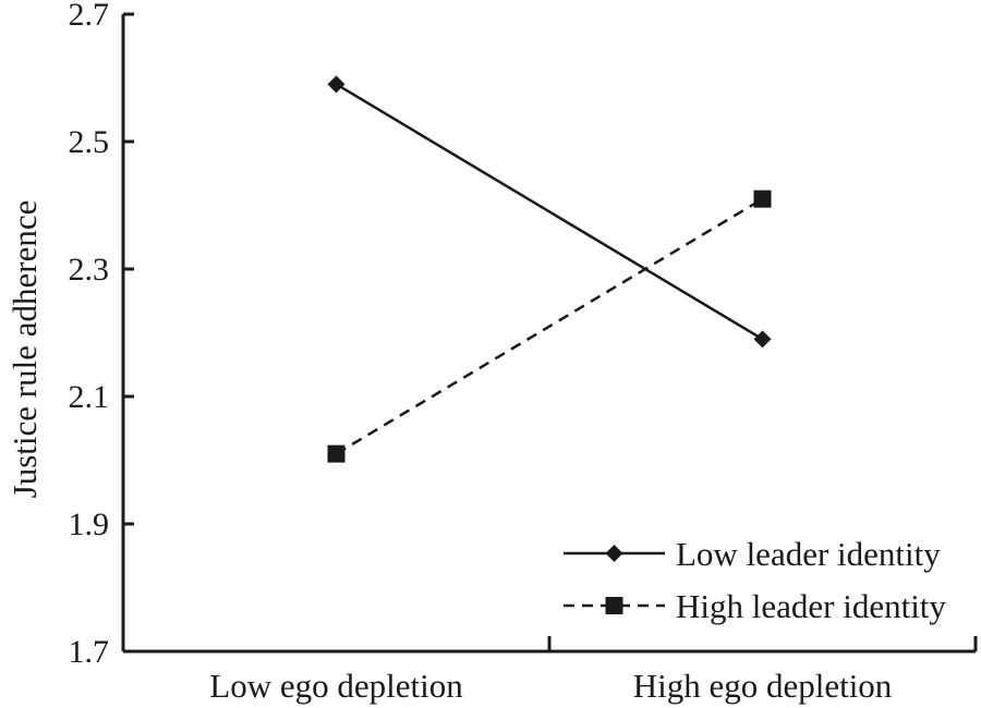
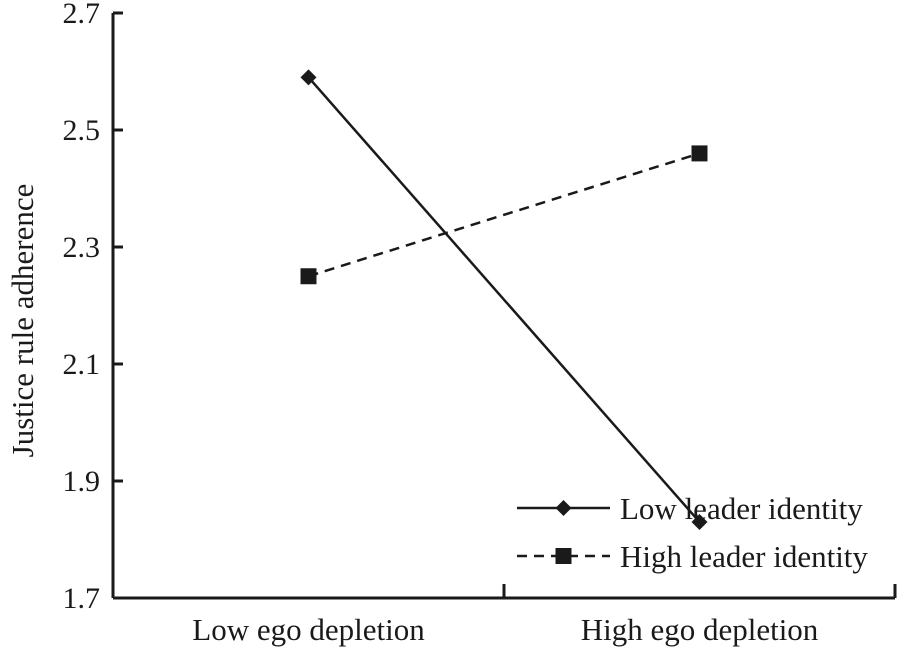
High leader identity/Low ego depletion: 2.01 -> 2.25
Low leader identity/High ego depletion: 2.19 -> 1.83
High leader identity/High ego depletion: 2.41 -> 2.46
